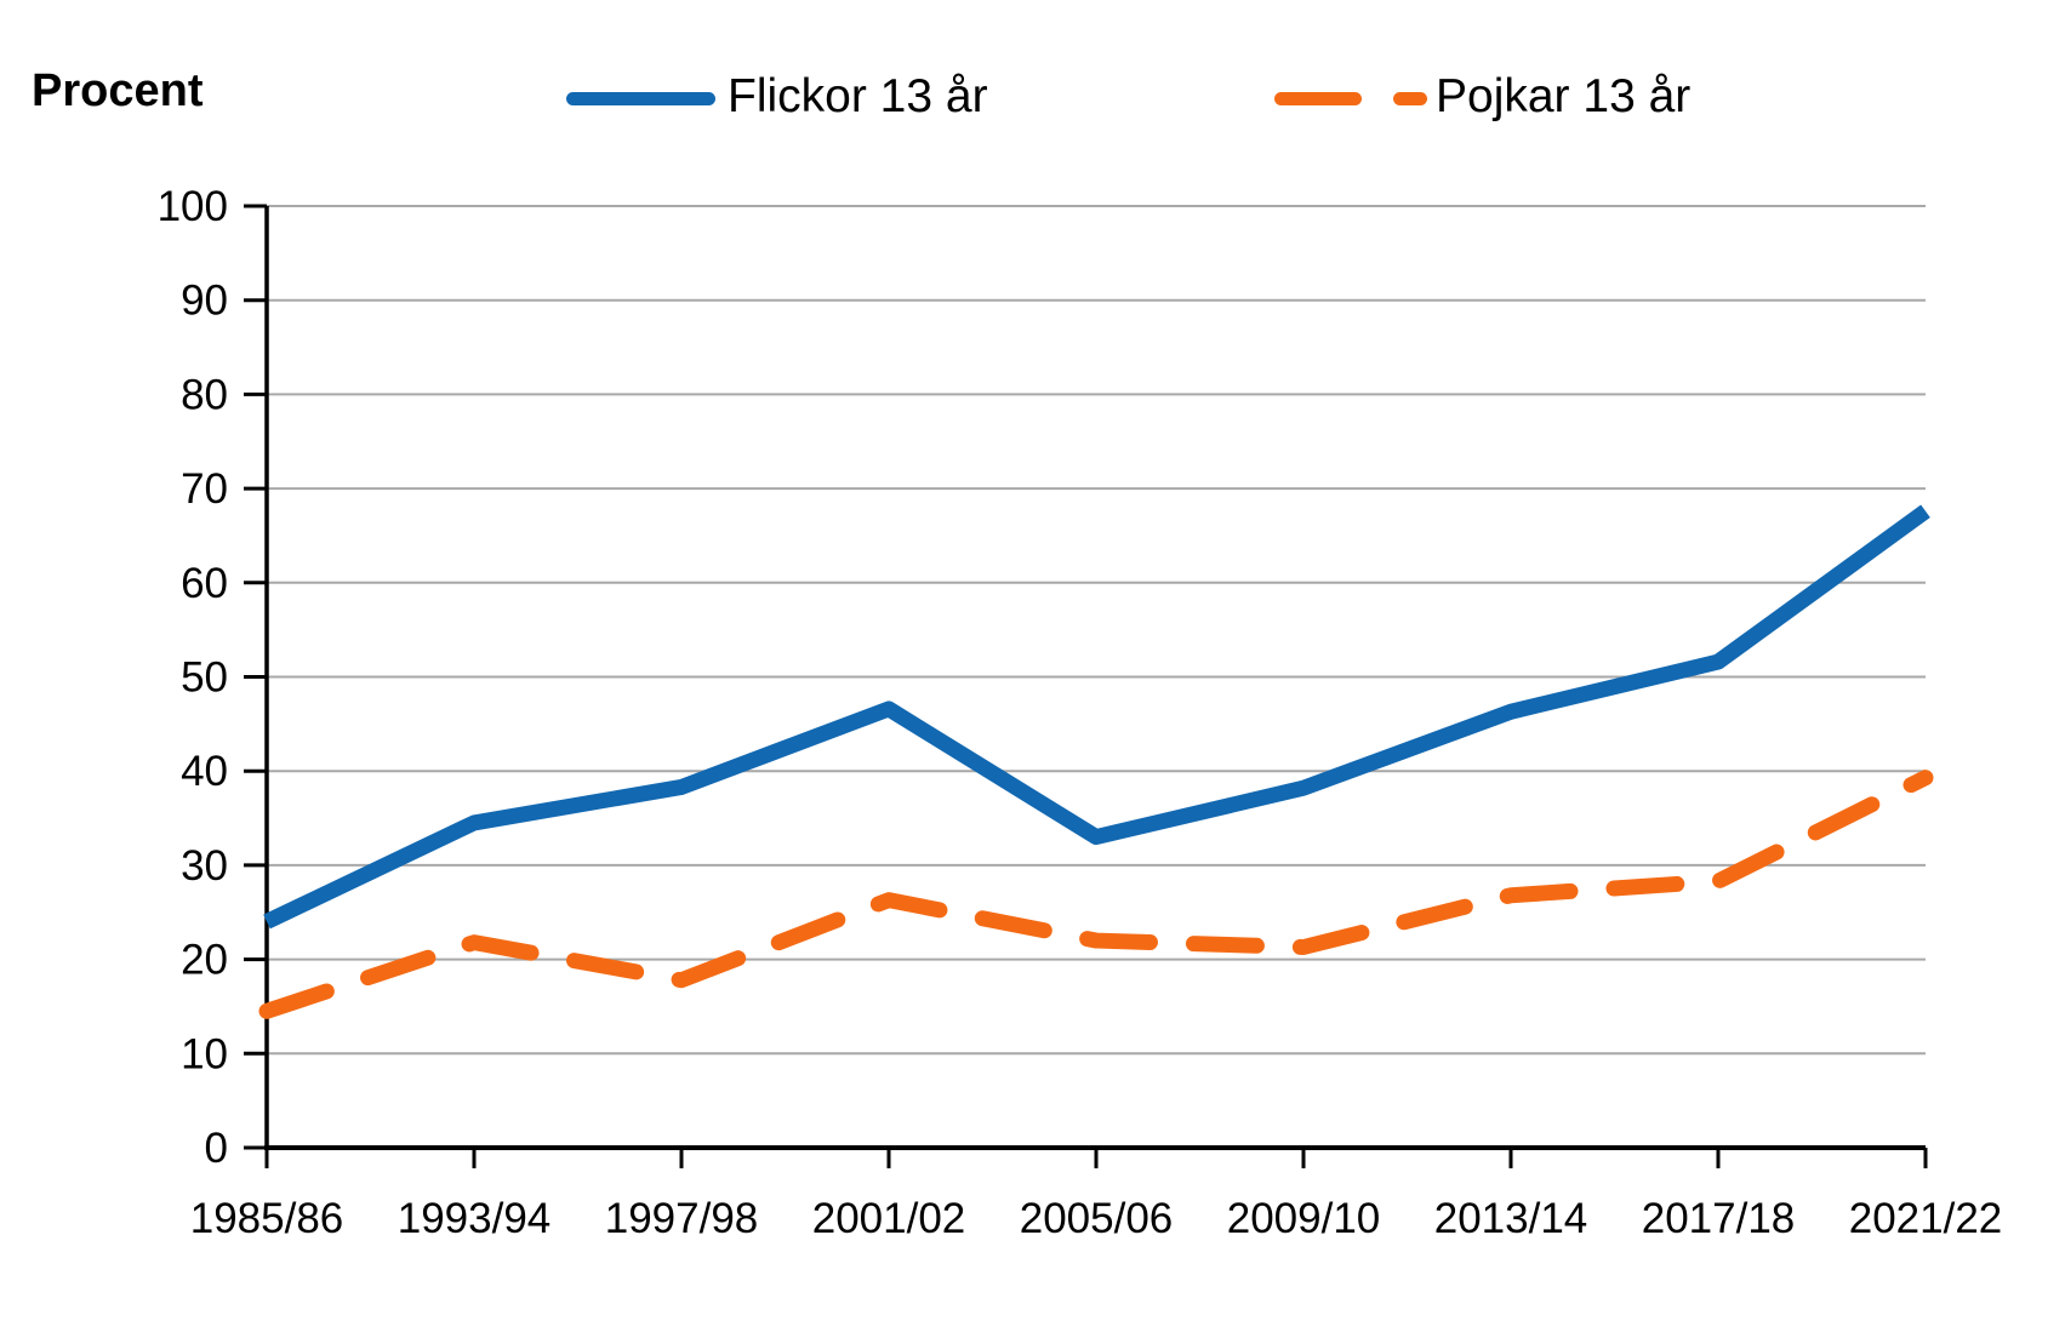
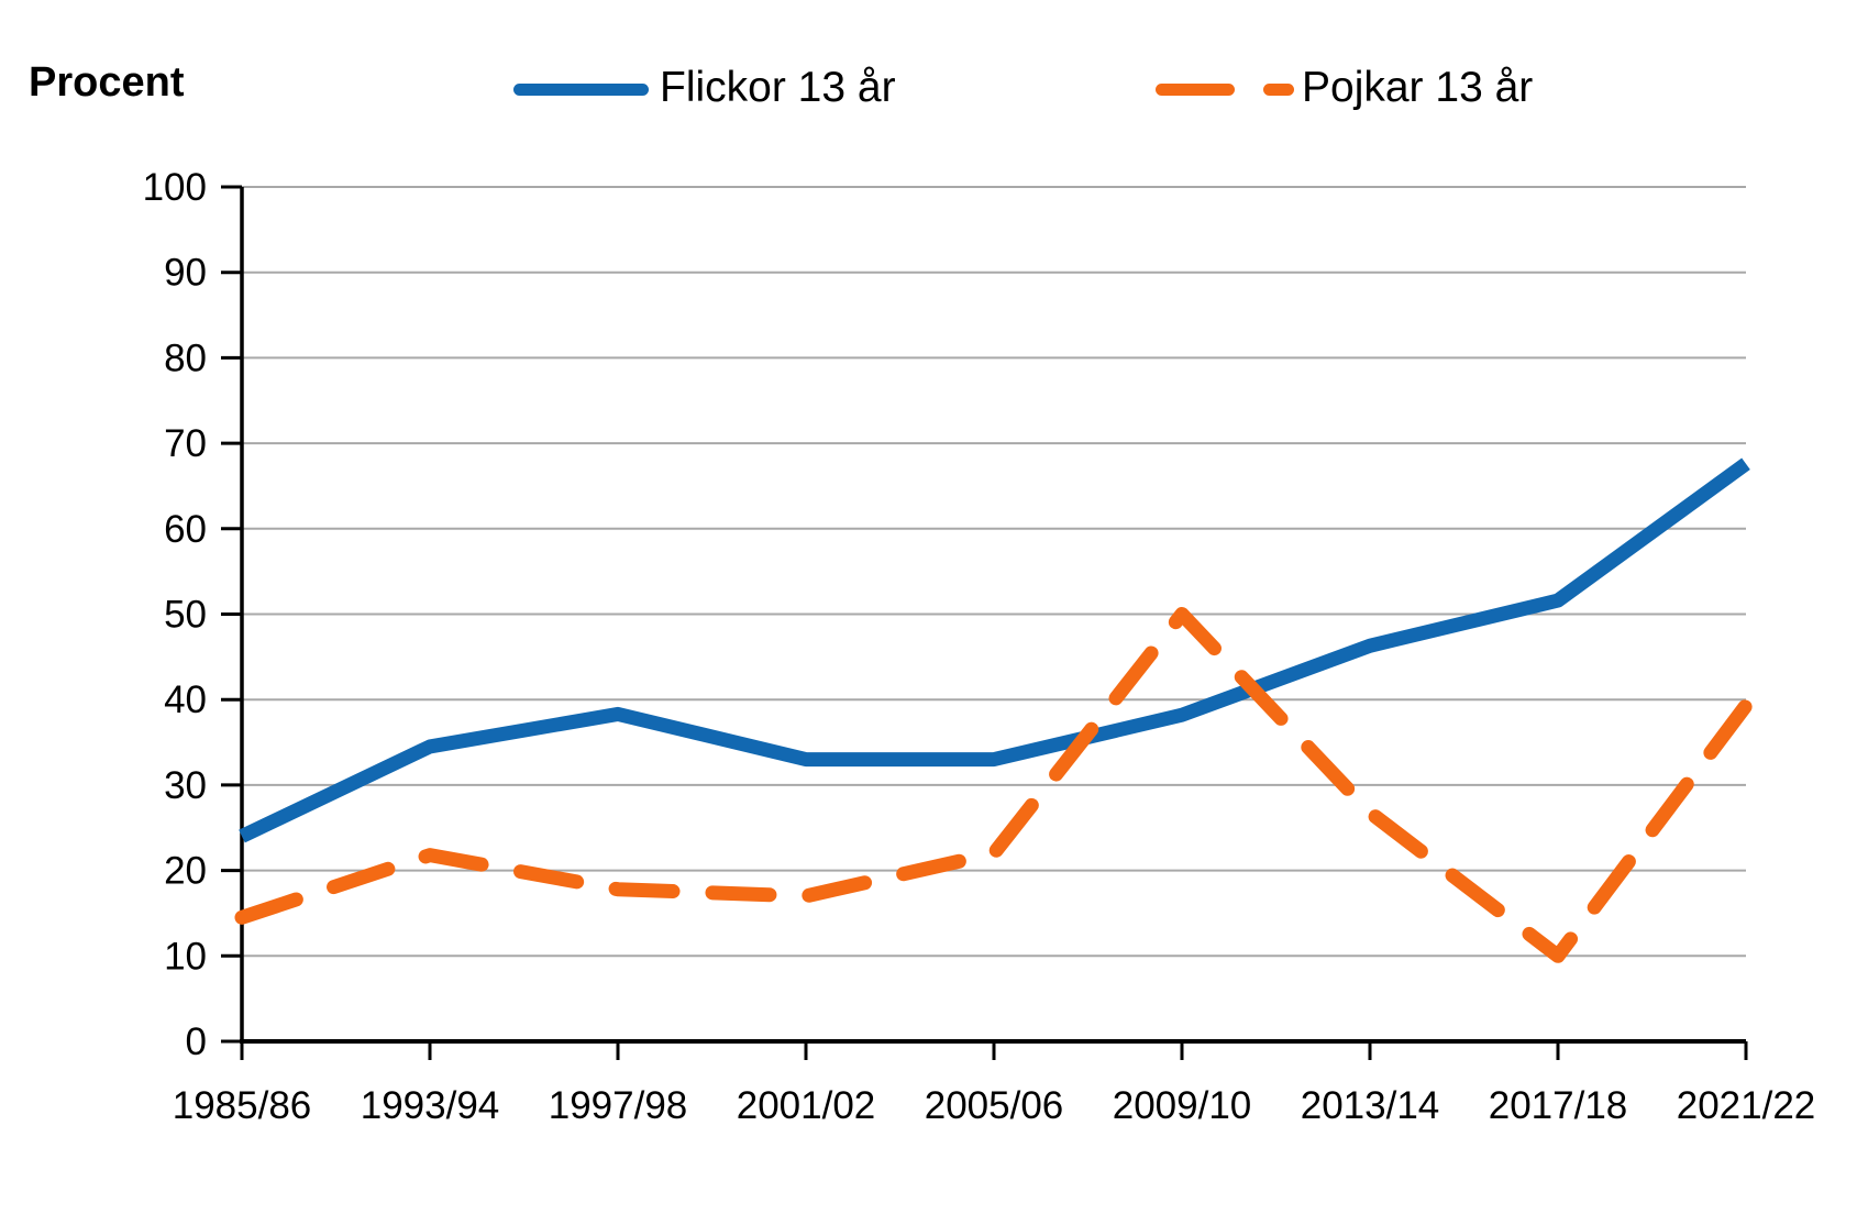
Flickor 13 år/2001/02: 47 -> 33
Pojkar 13 år/2001/02: 26 -> 17
Pojkar 13 år/2009/10: 21 -> 50
Pojkar 13 år/2017/18: 28 -> 10
